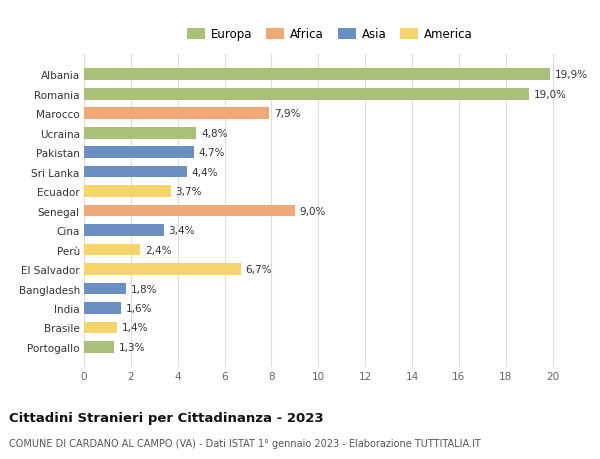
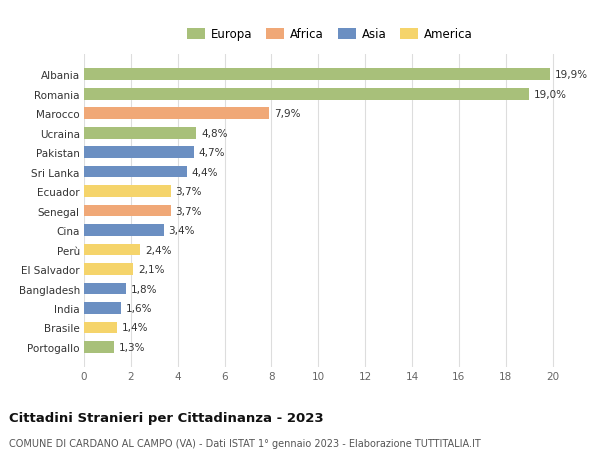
Senegal: 9,0% -> 3,7%
El Salvador: 6,7% -> 2,1%
